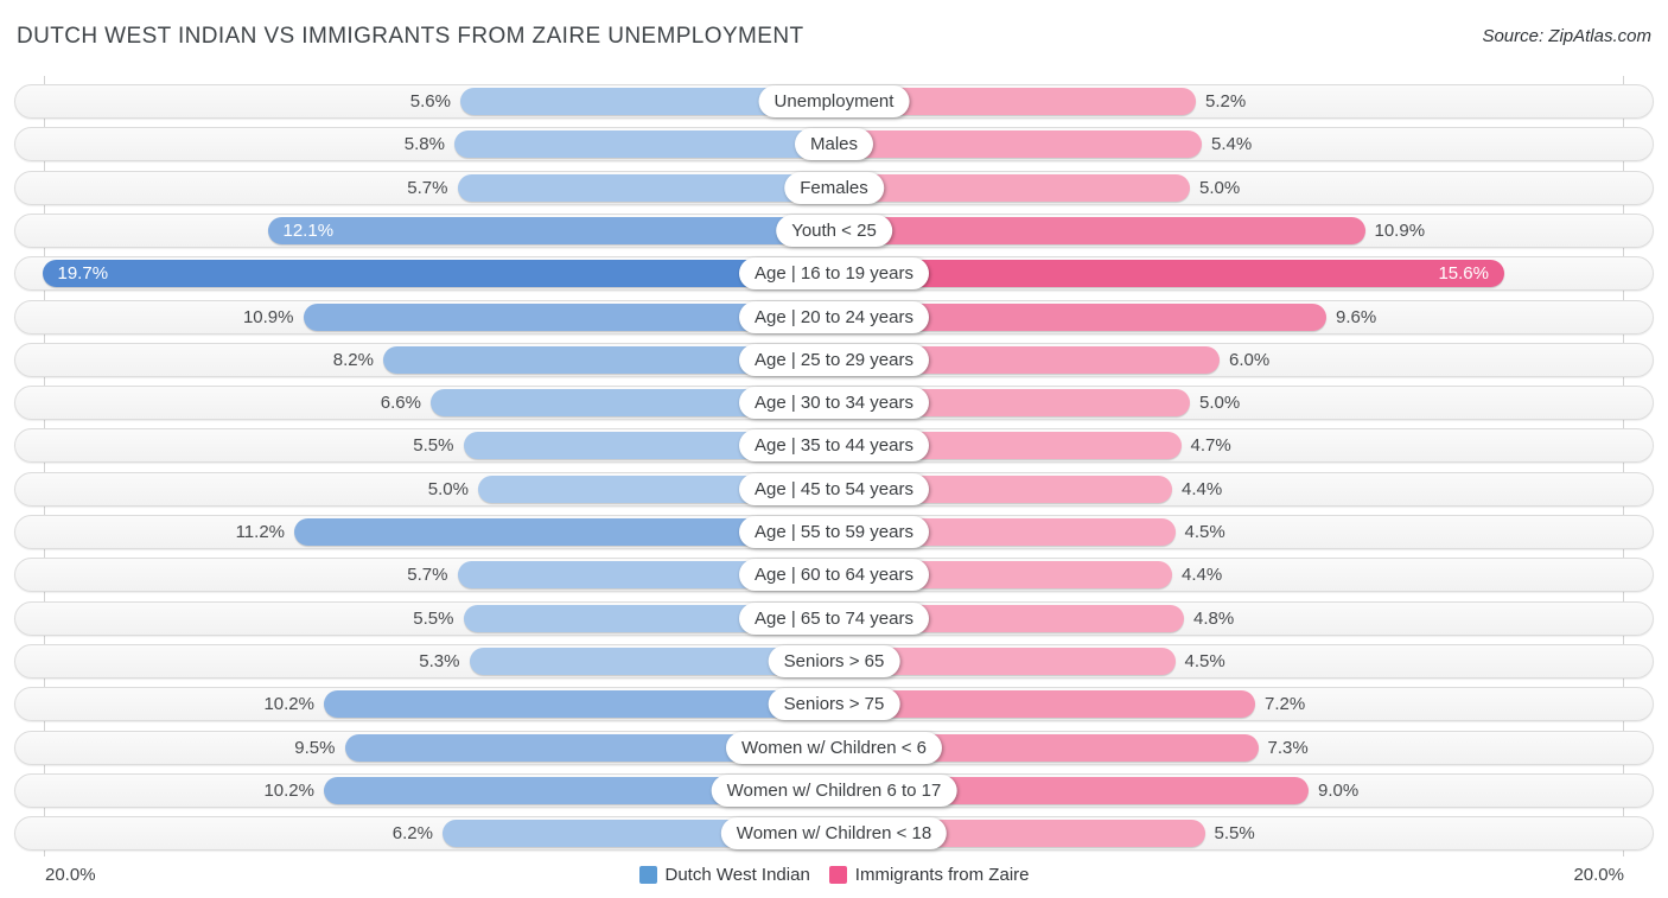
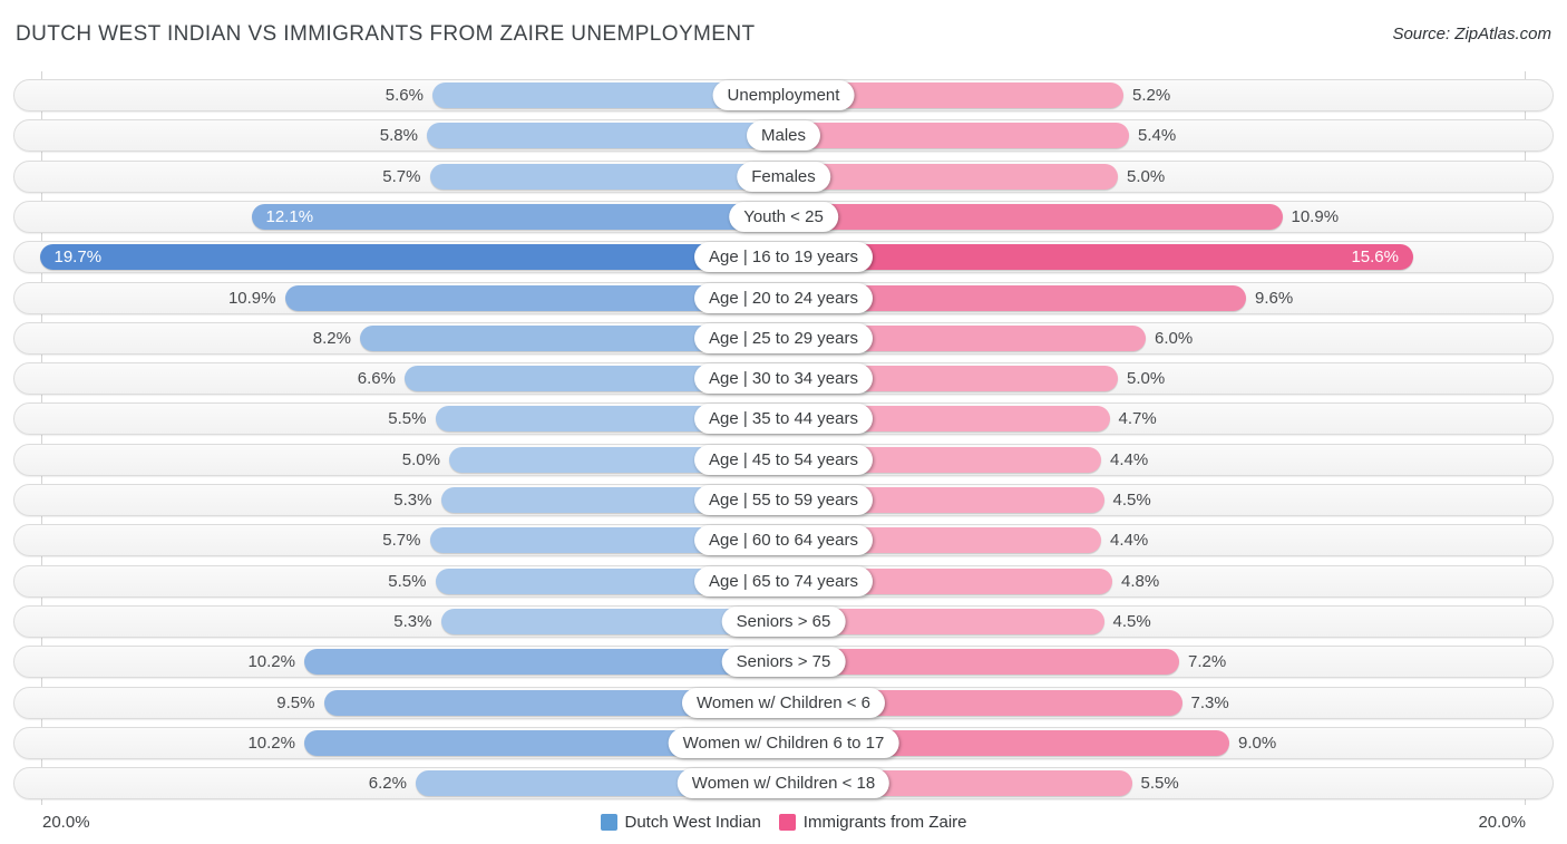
Dutch West Indian/Age | 55 to 59 years: 11.2% -> 5.3%
